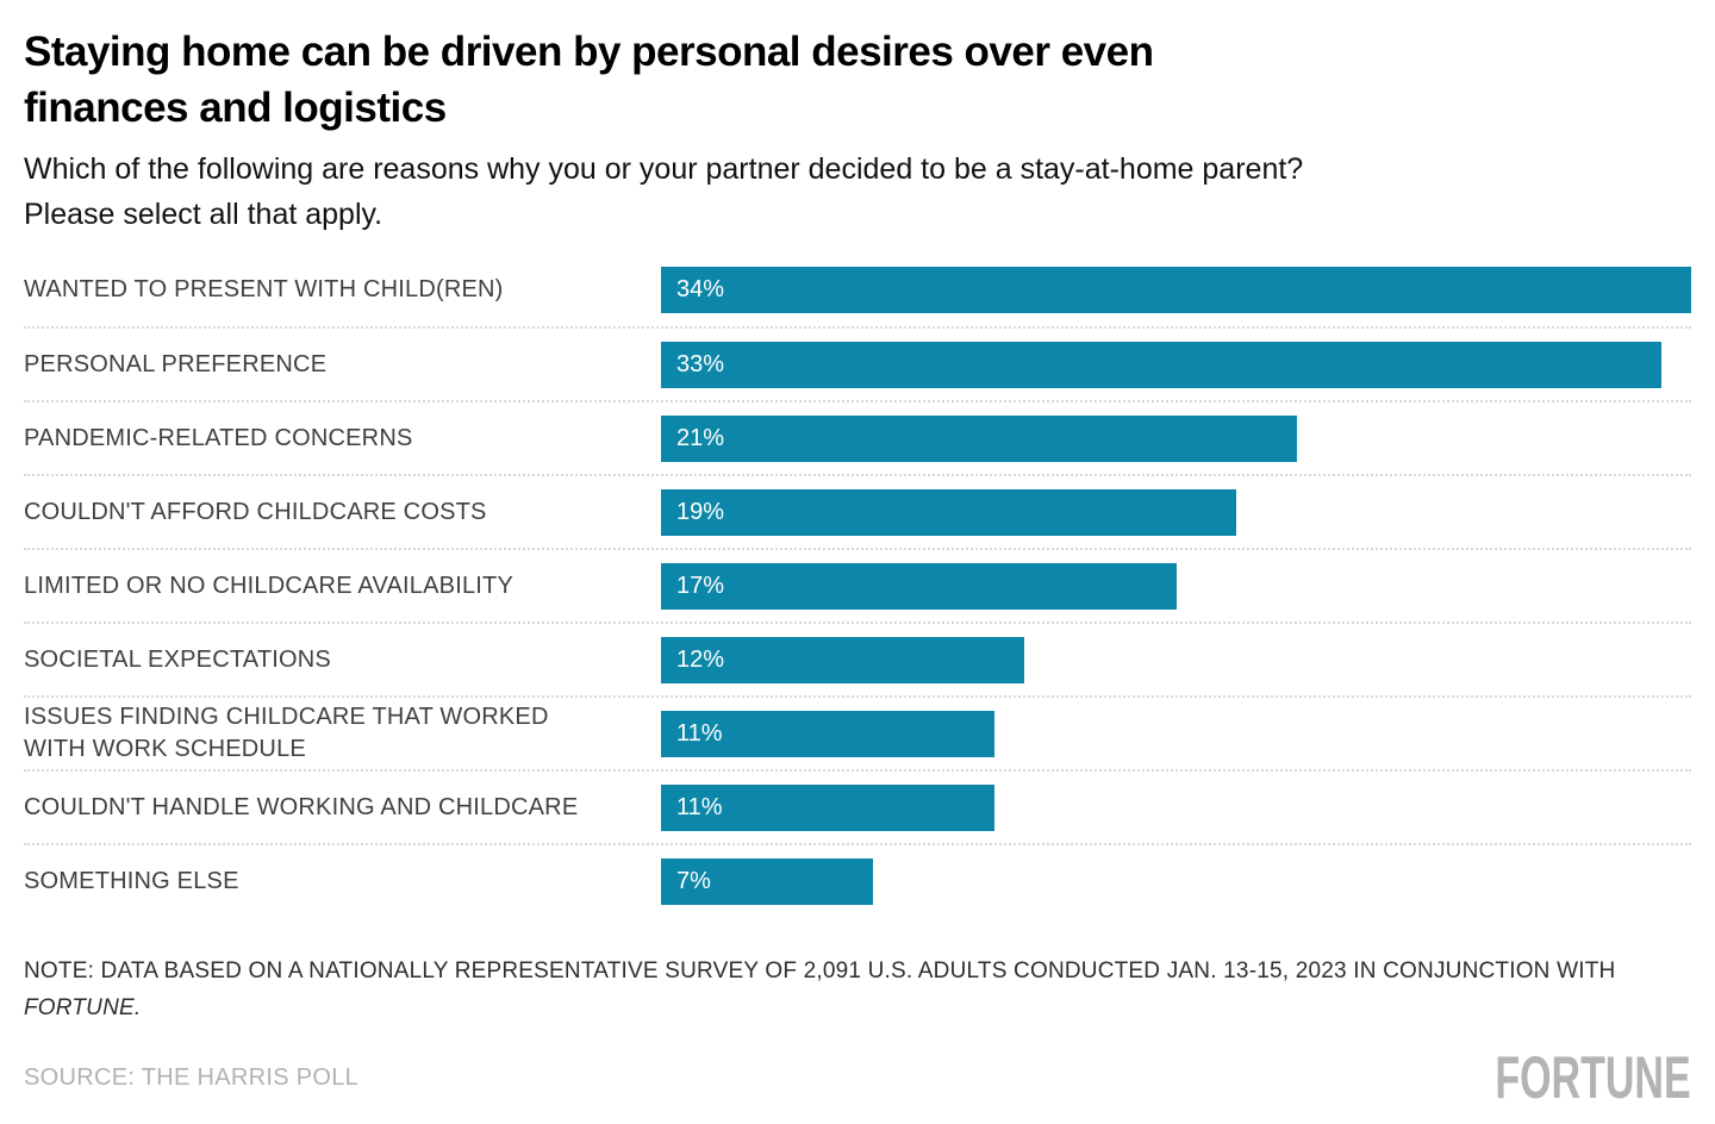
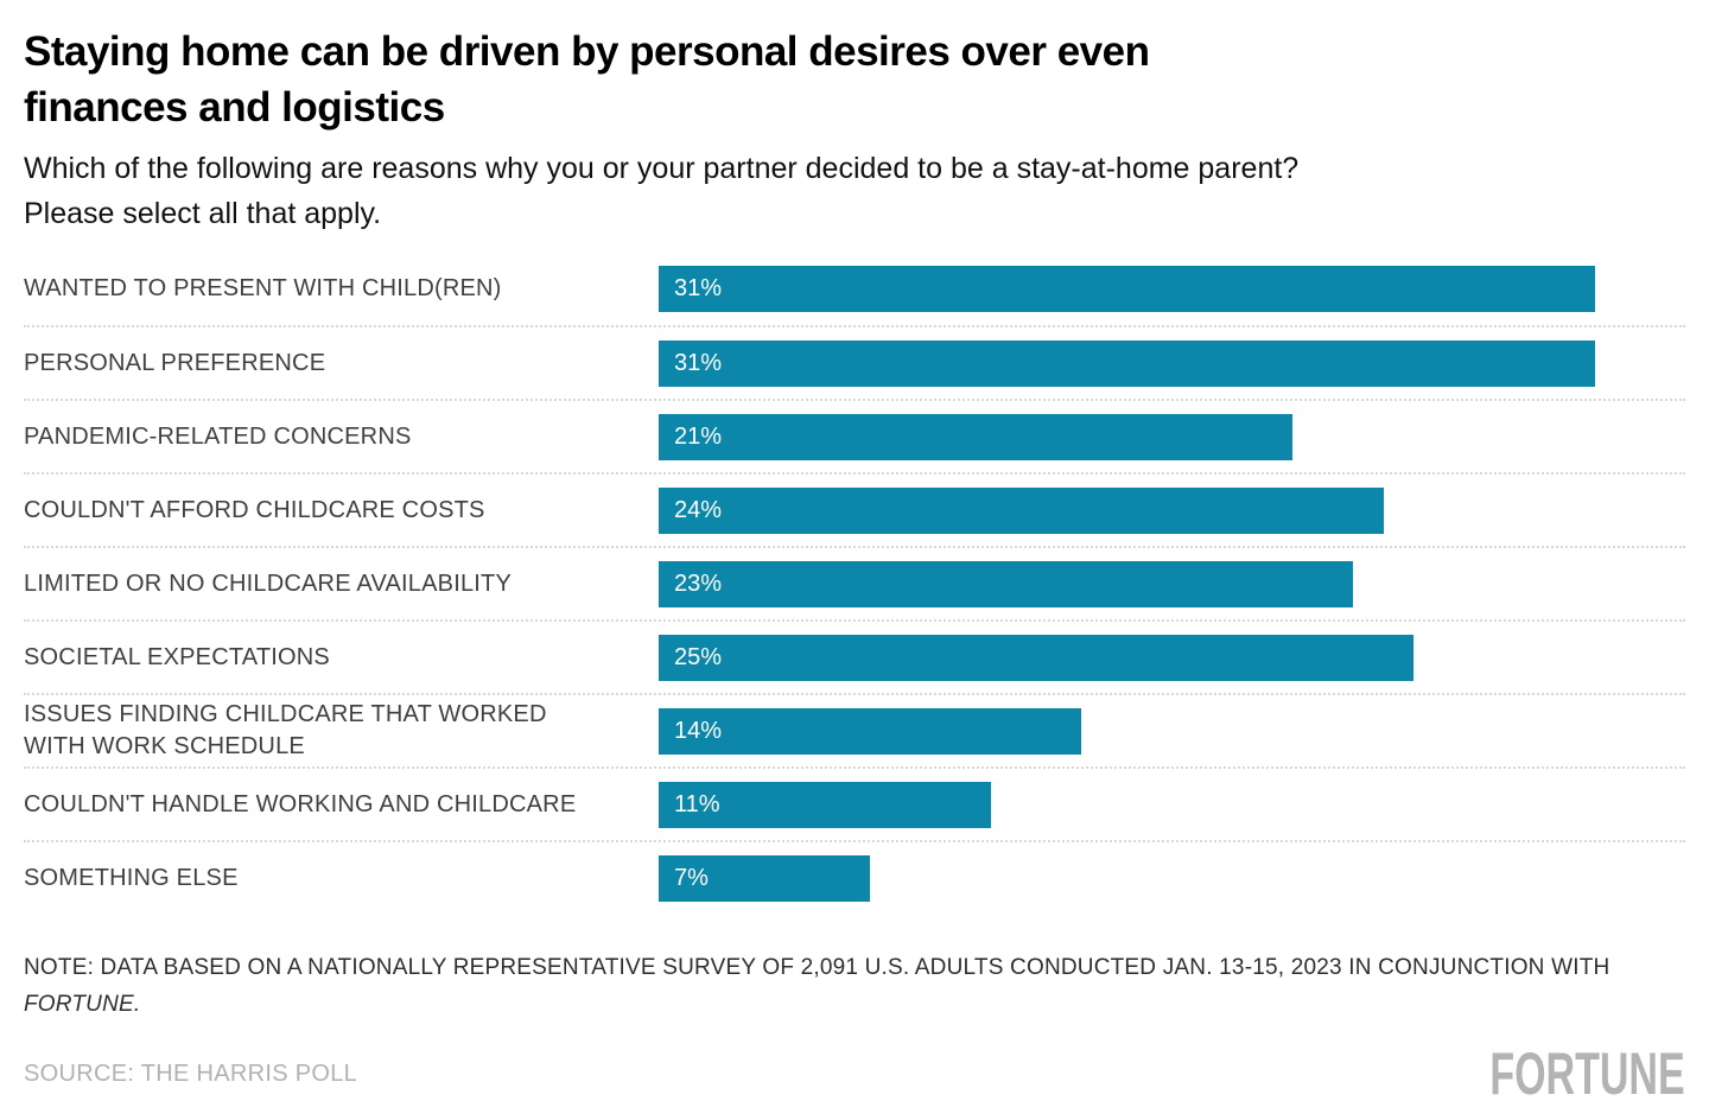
WANTED TO PRESENT WITH CHILD(REN): 34% -> 31%
PERSONAL PREFERENCE: 33% -> 31%
COULDN'T AFFORD CHILDCARE COSTS: 19% -> 24%
LIMITED OR NO CHILDCARE AVAILABILITY: 17% -> 23%
SOCIETAL EXPECTATIONS: 12% -> 25%
ISSUES FINDING CHILDCARE THAT WORKED WITH WORK SCHEDULE: 11% -> 14%
